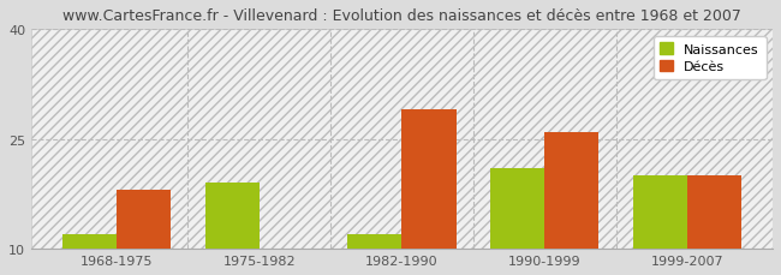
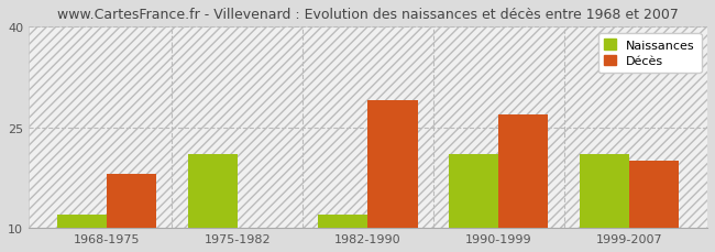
Naissances/1975-1982: 19 -> 21
Décès/1990-1999: 26 -> 27
Naissances/1999-2007: 20 -> 21
